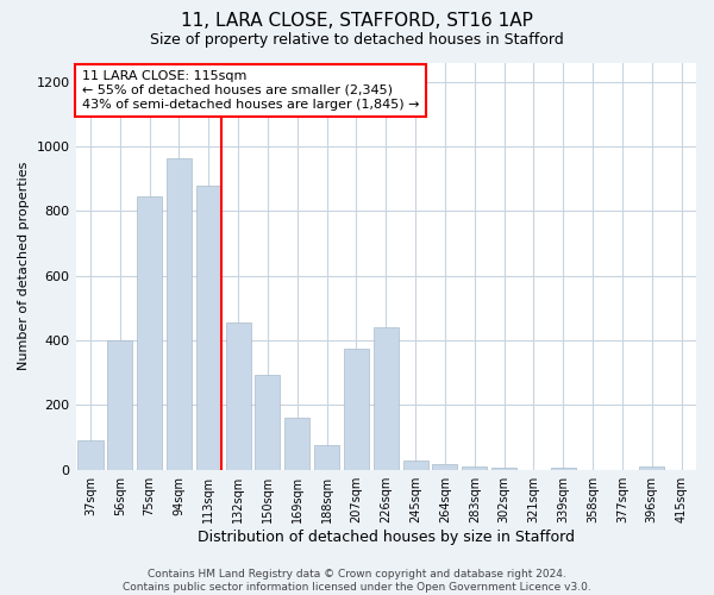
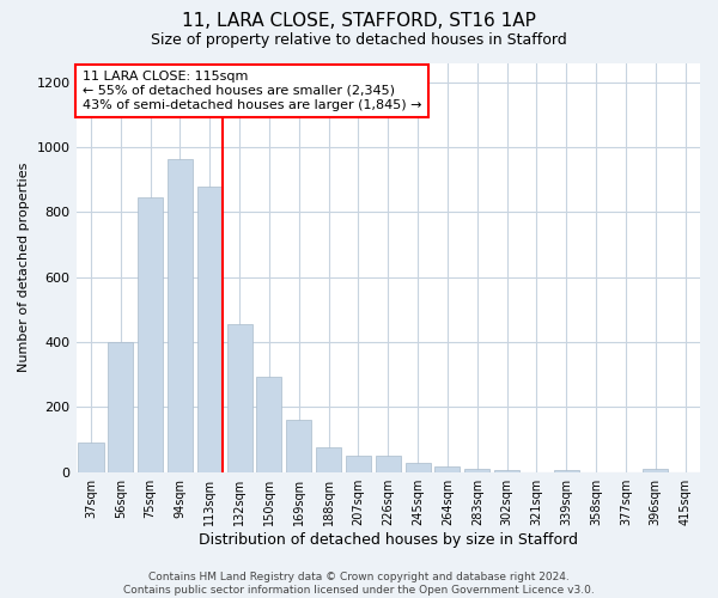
207sqm: 375 -> 52
226sqm: 440 -> 52
